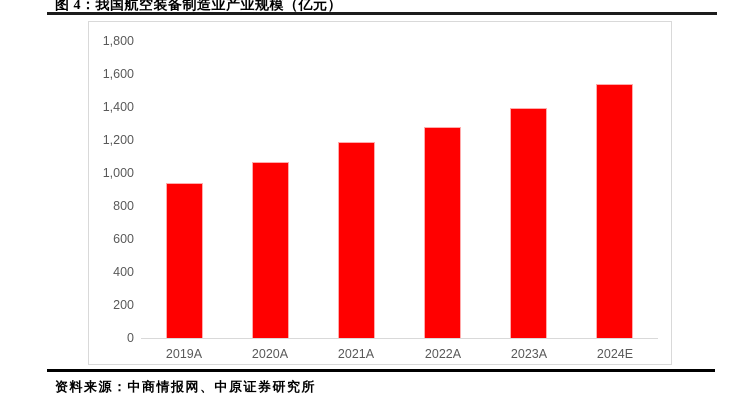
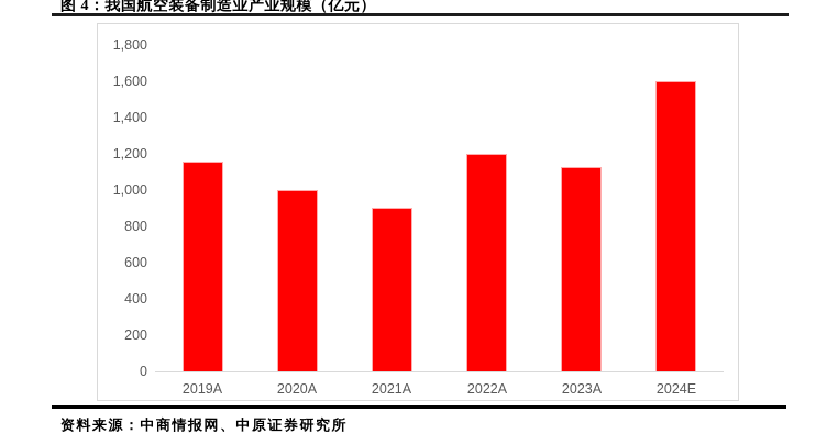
2019A: 940 -> 1160
2020A: 1060 -> 1000
2021A: 1180 -> 900
2022A: 1280 -> 1200
2023A: 1400 -> 1130
2024E: 1540 -> 1600
